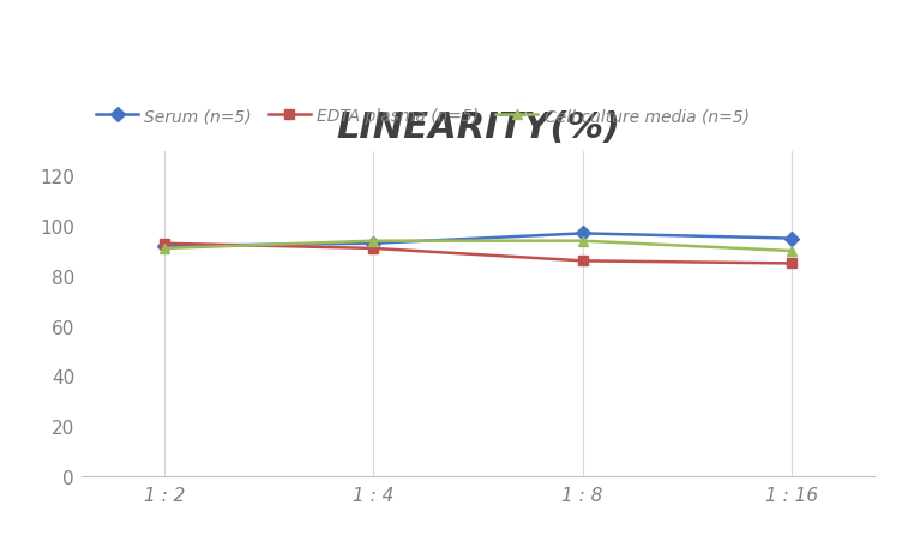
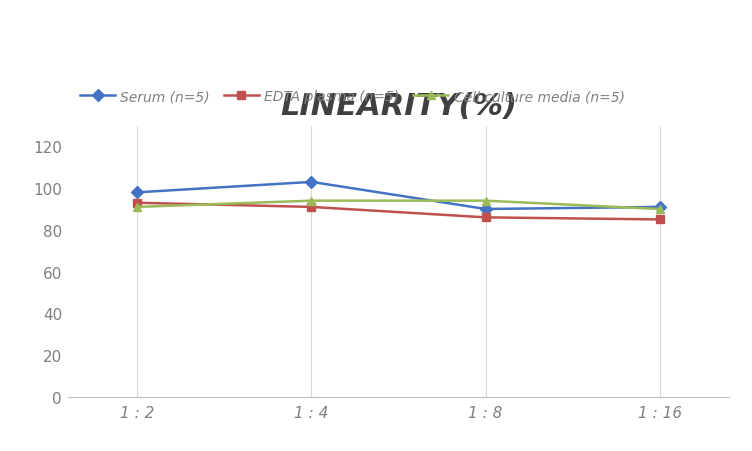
Serum (n=5)/1 : 2: 92 -> 98
Serum (n=5)/1 : 4: 93 -> 103
Serum (n=5)/1 : 8: 97 -> 90
Serum (n=5)/1 : 16: 95 -> 91
